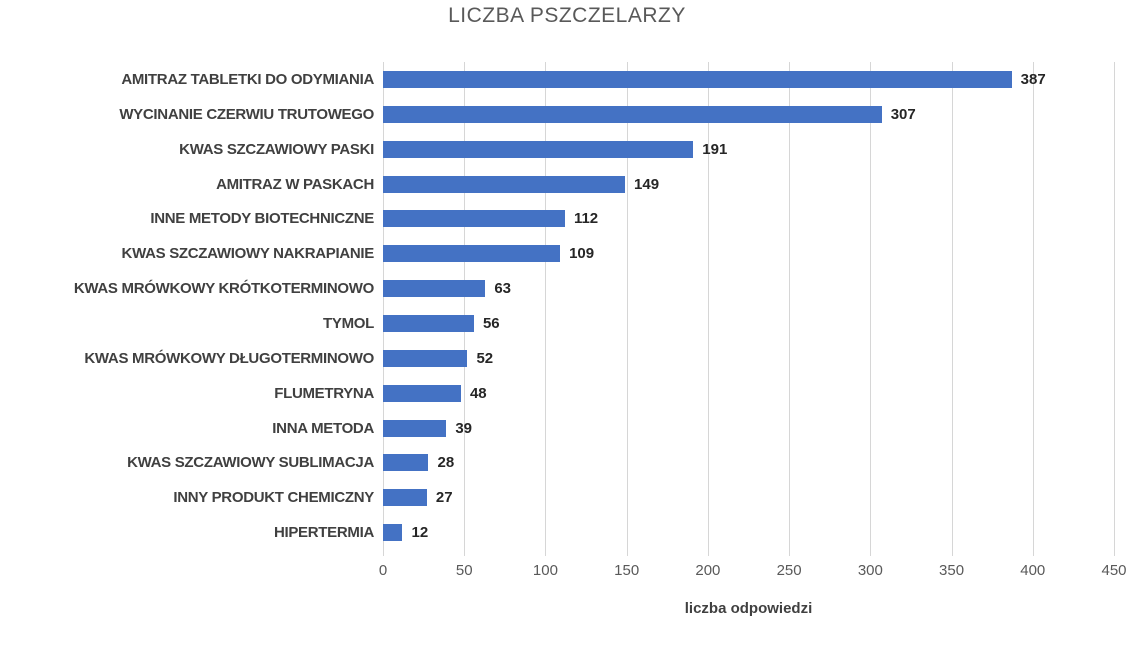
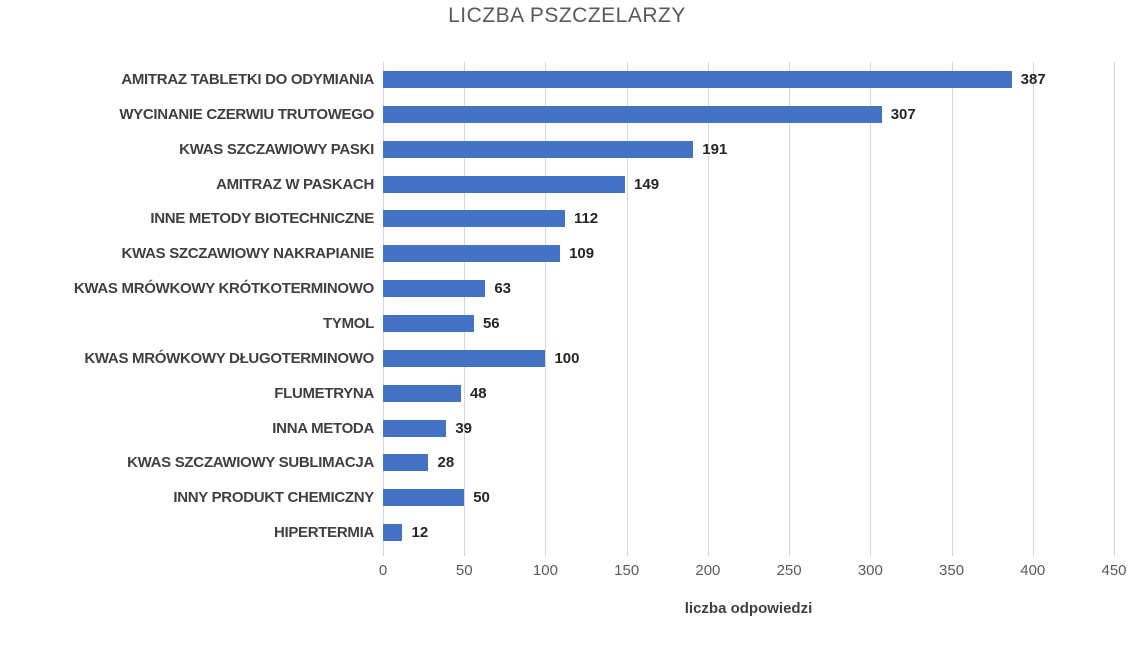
KWAS MRÓWKOWY DŁUGOTERMINOWO: 52 -> 100
INNY PRODUKT CHEMICZNY: 27 -> 50
